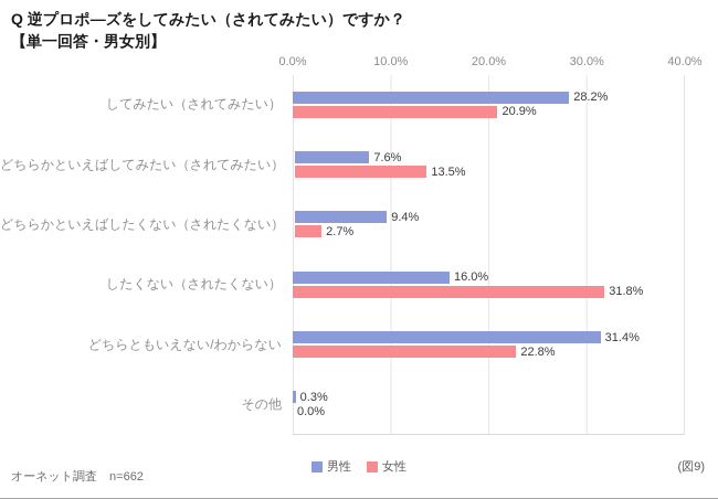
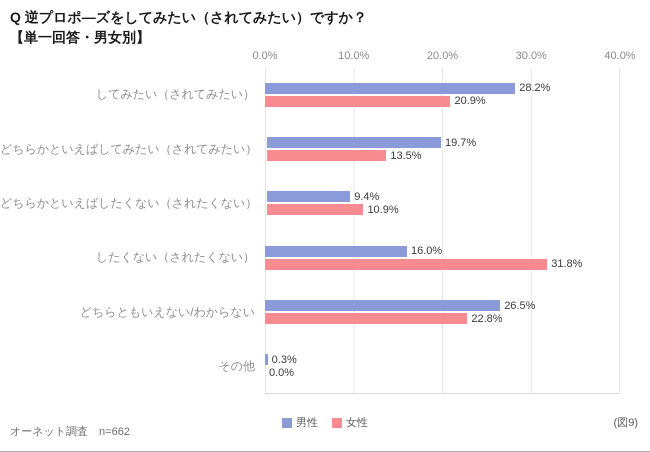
男性/どちらかといえばしてみたい（されてみたい）: 7.6% -> 19.7%
女性/どちらかといえばしたくない（されたくない）: 2.7% -> 10.9%
男性/どちらともいえない/わからない: 31.4% -> 26.5%
